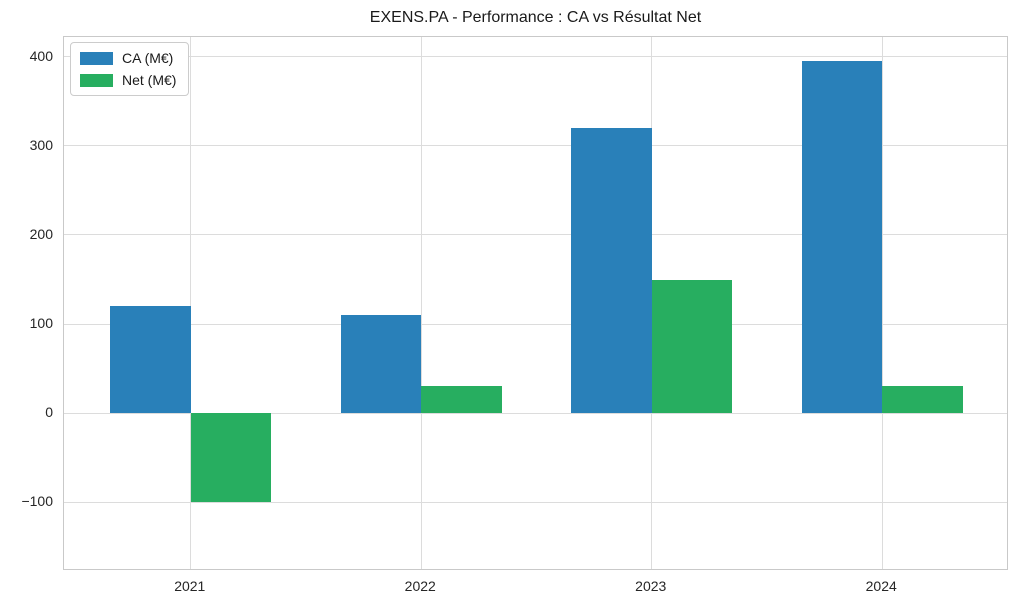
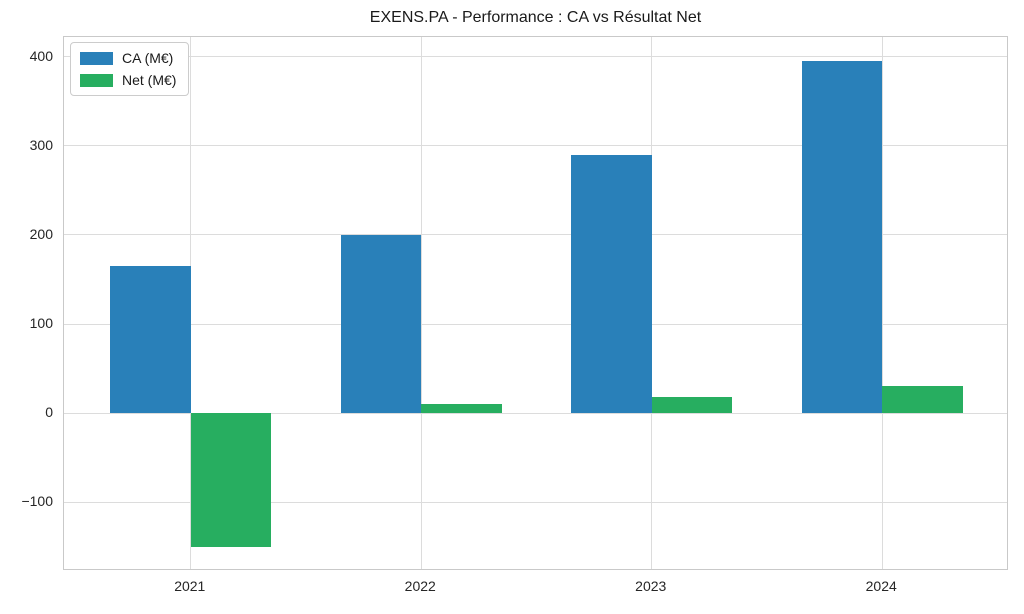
CA (M€)/2021: 120 -> 160
Net (M€)/2021: -100 -> -150
CA (M€)/2022: 110 -> 200
Net (M€)/2022: 30 -> 10
CA (M€)/2023: 320 -> 290
Net (M€)/2023: 150 -> 20
